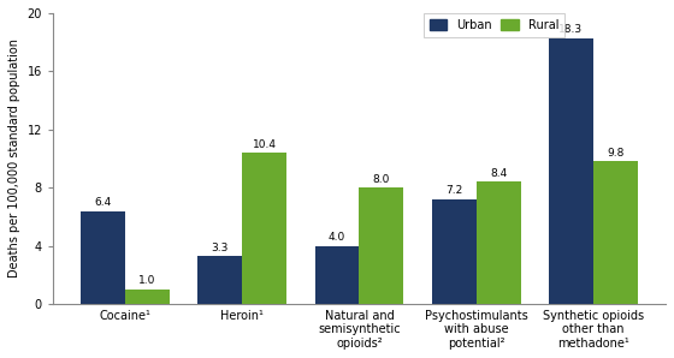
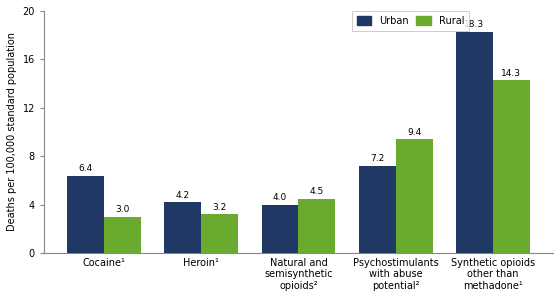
Rural/Cocaine¹: 1.0 -> 3.0
Urban/Heroin¹: 3.3 -> 4.2
Rural/Heroin¹: 10.4 -> 3.2
Rural/Natural and semisynthetic opioids²: 8.0 -> 4.5
Rural/Psychostimulants with abuse potential²: 8.4 -> 9.4
Rural/Synthetic opioids other than methadone¹: 9.8 -> 14.3
